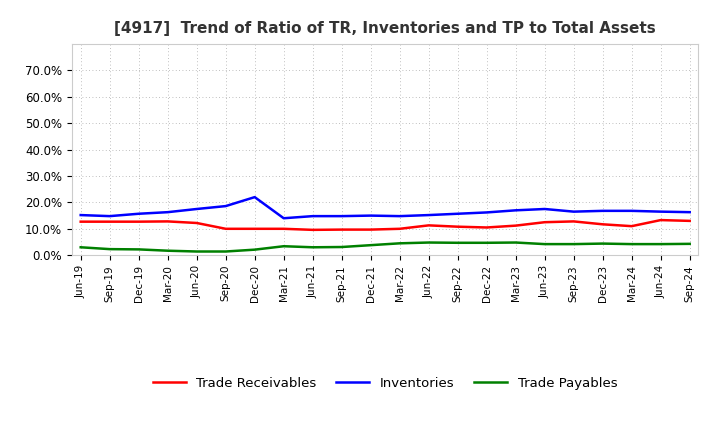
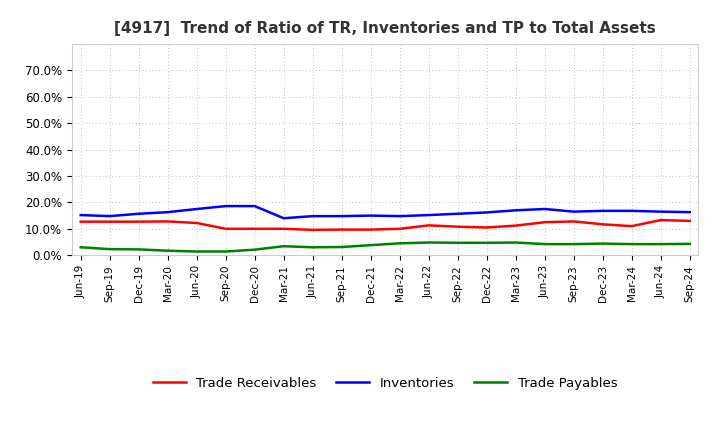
Inventories/Dec-20: 22.0% -> 18.6%
